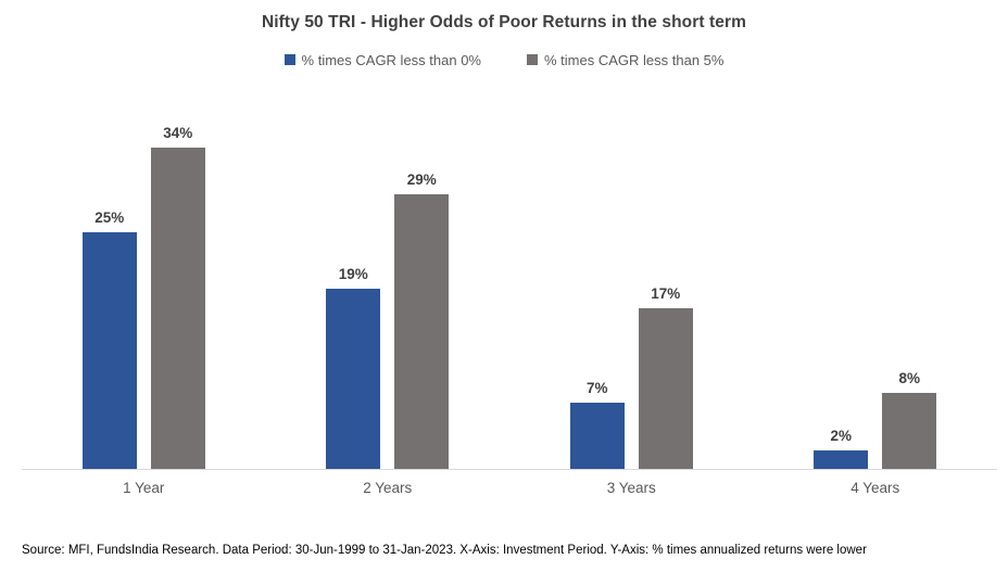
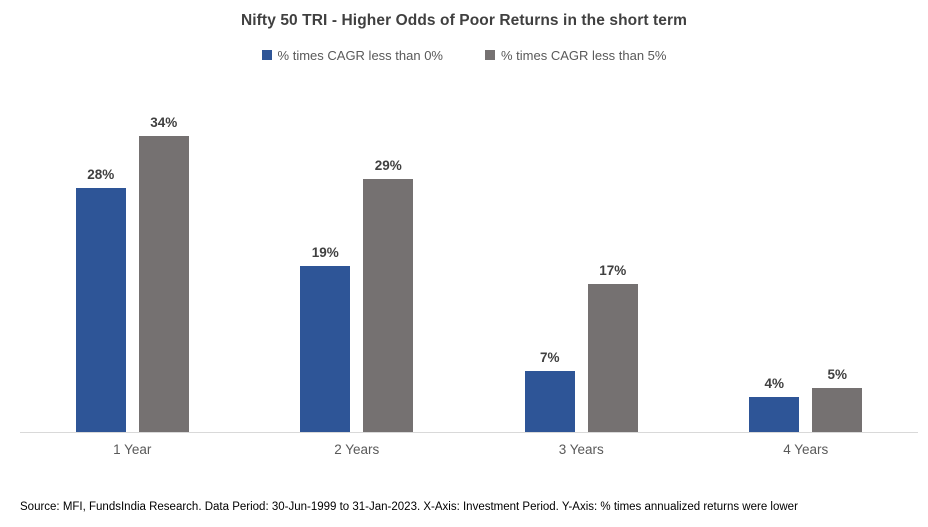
% times CAGR less than 0%/1 Year: 25% -> 28%
% times CAGR less than 0%/4 Years: 2% -> 4%
% times CAGR less than 5%/4 Years: 8% -> 5%
